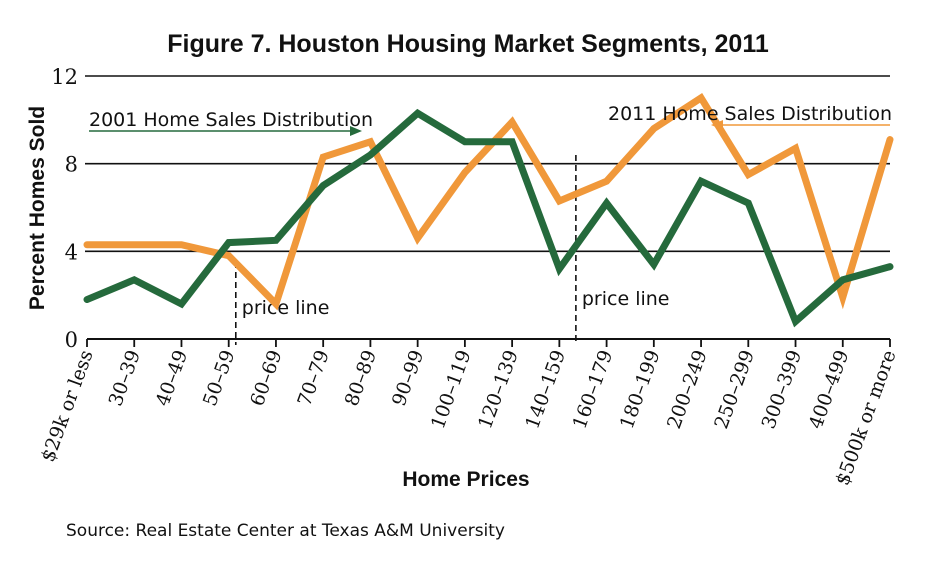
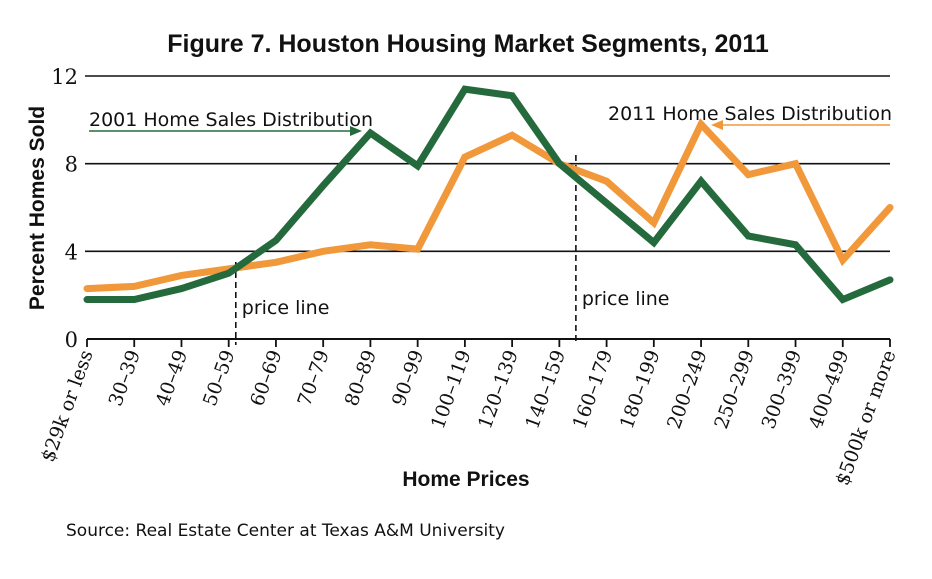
2011 Home Sales Distribution/$29k or less: 4.3 -> 2.3
2001 Home Sales Distribution/30–39: 2.7 -> 1.8
2011 Home Sales Distribution/30–39: 4.3 -> 2.4
2001 Home Sales Distribution/40–49: 1.6 -> 2.3
2011 Home Sales Distribution/40–49: 4.3 -> 2.9
2001 Home Sales Distribution/50–59: 4.4 -> 3.0
2011 Home Sales Distribution/50–59: 3.8 -> 3.2
2011 Home Sales Distribution/60–69: 1.6 -> 3.5
2011 Home Sales Distribution/70–79: 8.3 -> 4.0
2001 Home Sales Distribution/80–89: 8.4 -> 9.4
2011 Home Sales Distribution/80–89: 9.0 -> 4.3
2001 Home Sales Distribution/90–99: 10.3 -> 7.9
2011 Home Sales Distribution/90–99: 4.6 -> 4.1
2001 Home Sales Distribution/100–119: 9.0 -> 11.4
2011 Home Sales Distribution/100–119: 7.6 -> 8.3
2001 Home Sales Distribution/120–139: 9.0 -> 11.1
2011 Home Sales Distribution/120–139: 9.9 -> 9.3
2001 Home Sales Distribution/140–159: 3.2 -> 8.0
2011 Home Sales Distribution/140–159: 6.3 -> 8.0
2001 Home Sales Distribution/180–199: 3.4 -> 4.4
2011 Home Sales Distribution/180–199: 9.6 -> 5.3
2011 Home Sales Distribution/200–249: 11.0 -> 9.8
2001 Home Sales Distribution/250–299: 6.2 -> 4.7
2001 Home Sales Distribution/300–399: 0.8 -> 4.3
2011 Home Sales Distribution/300–399: 8.7 -> 8.0
2001 Home Sales Distribution/400–499: 2.7 -> 1.8
2011 Home Sales Distribution/400–499: 1.9 -> 3.6
2001 Home Sales Distribution/$500k or more: 3.3 -> 2.7
2011 Home Sales Distribution/$500k or more: 9.1 -> 6.0
